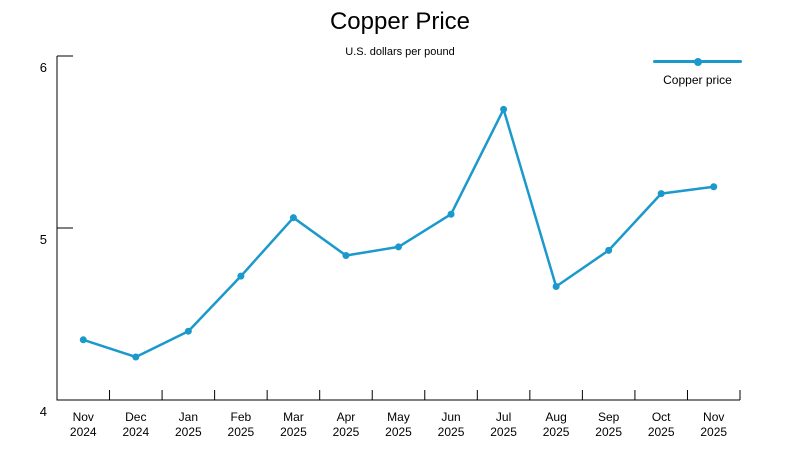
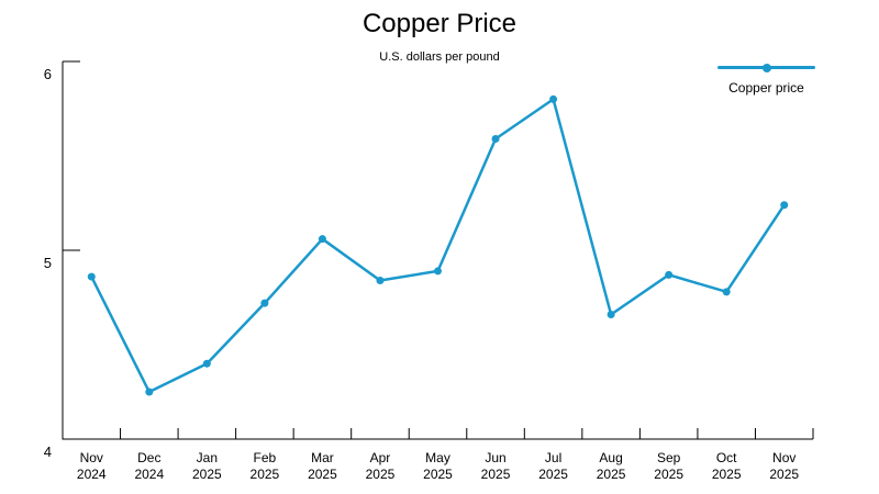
Nov 2024: 4.35 -> 4.86
Jun 2025: 5.08 -> 5.59
Jul 2025: 5.69 -> 5.80
Oct 2025: 5.20 -> 4.78
